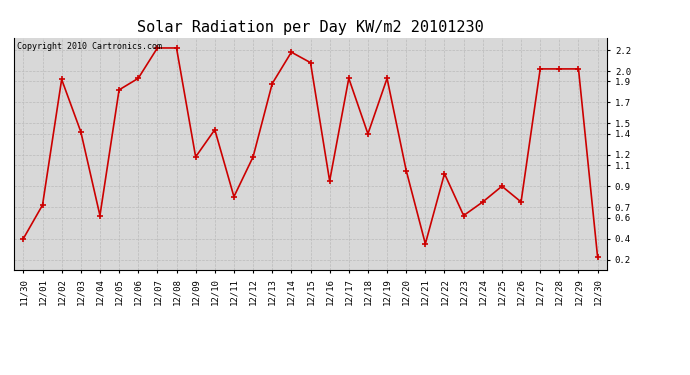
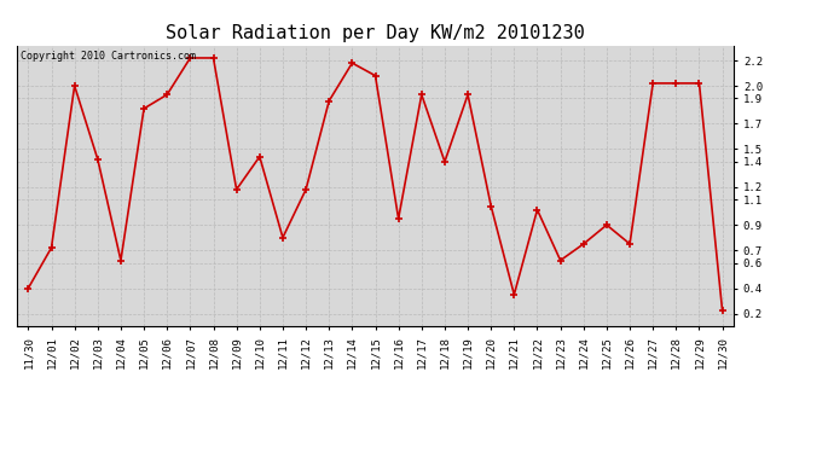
12/02: 1.92 -> 2.00
